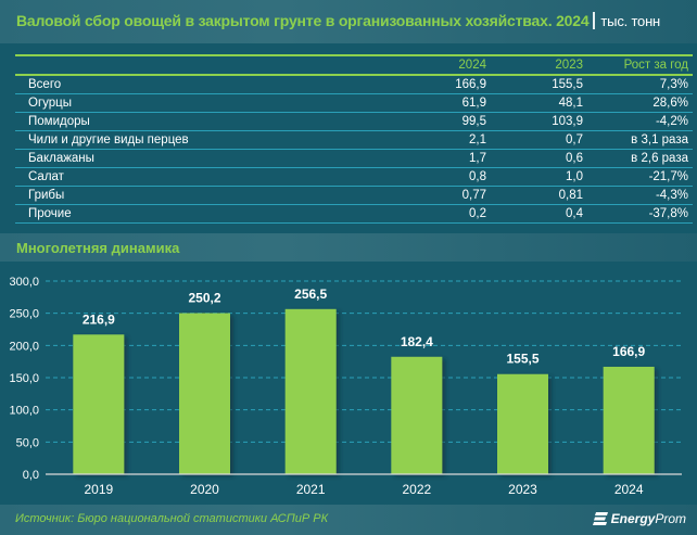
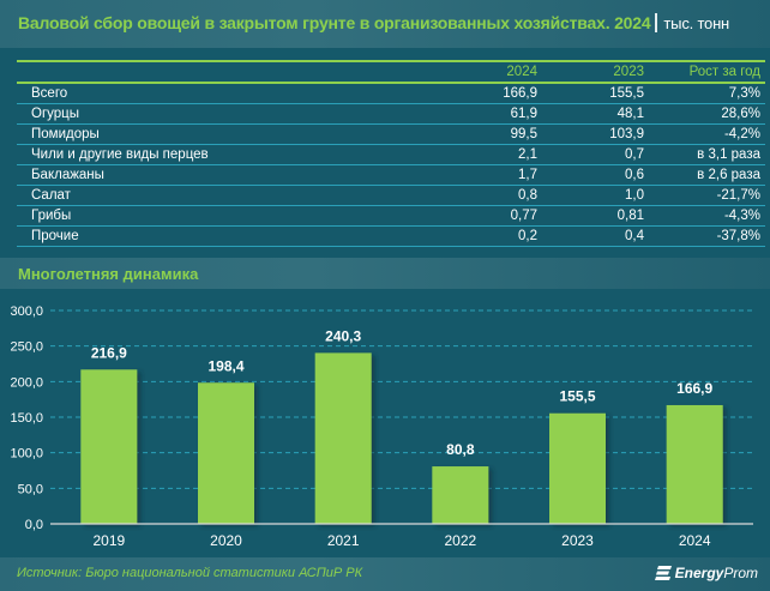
2020: 250,2 -> 198,4
2021: 256,5 -> 240,3
2022: 182,4 -> 80,8
